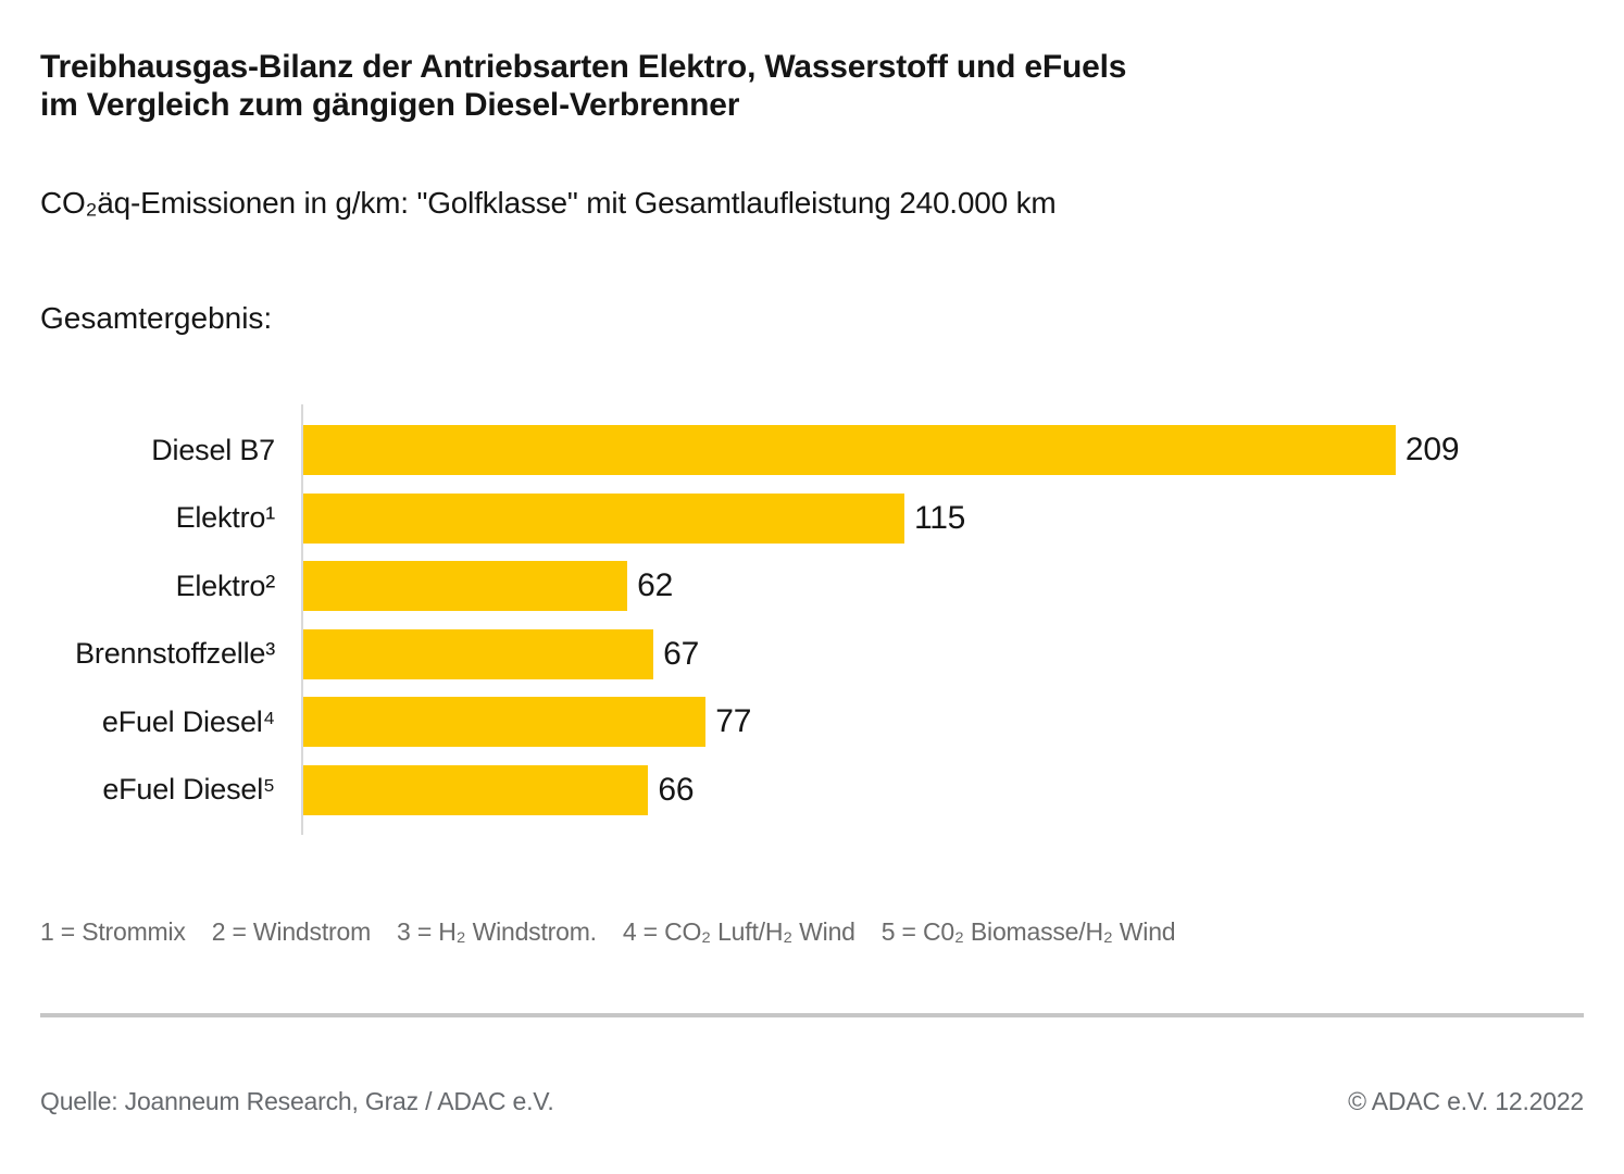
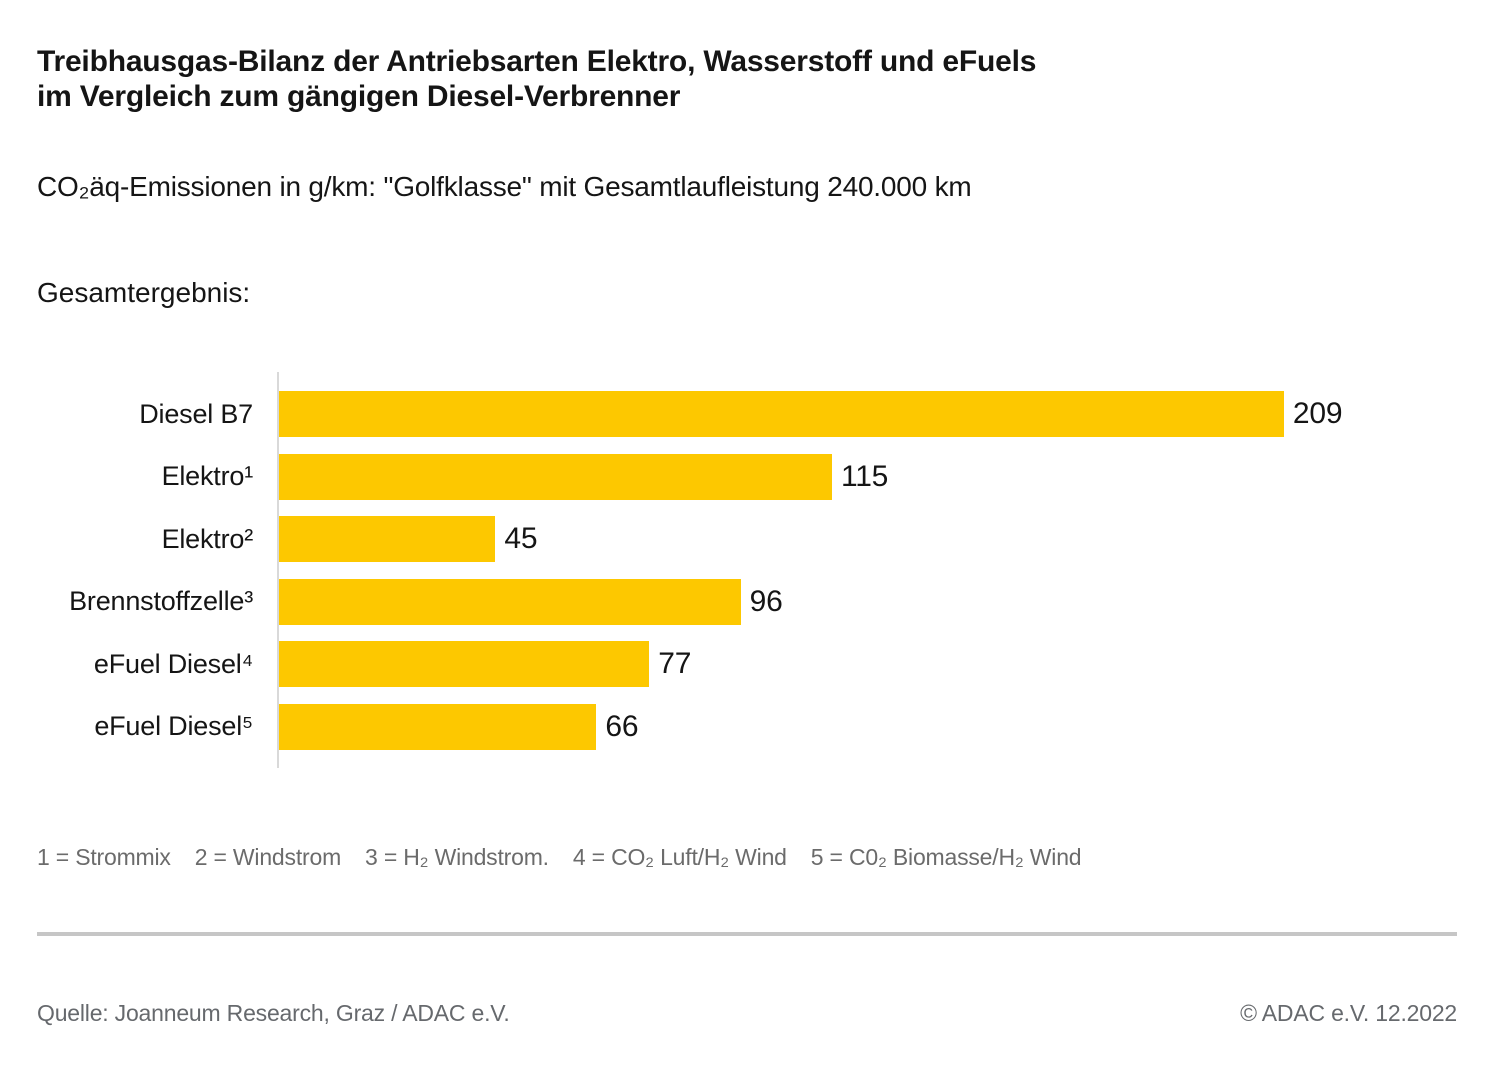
Elektro²: 62 -> 45
Brennstoffzelle³: 67 -> 96
